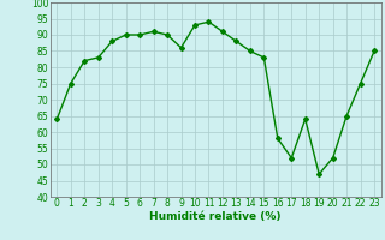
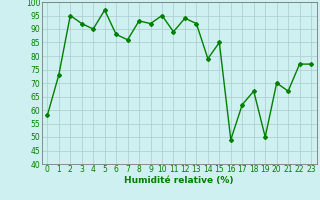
0: 64 -> 58
1: 75 -> 73
2: 82 -> 95
3: 83 -> 92
4: 88 -> 90
5: 90 -> 97
6: 90 -> 88
7: 91 -> 86
8: 90 -> 93
9: 86 -> 92
10: 93 -> 95
11: 94 -> 89
12: 91 -> 94
13: 88 -> 92
14: 85 -> 79
15: 83 -> 85
16: 58 -> 49
17: 52 -> 62
18: 64 -> 67
19: 47 -> 50
20: 52 -> 70
21: 65 -> 67
22: 75 -> 77
23: 85 -> 77
